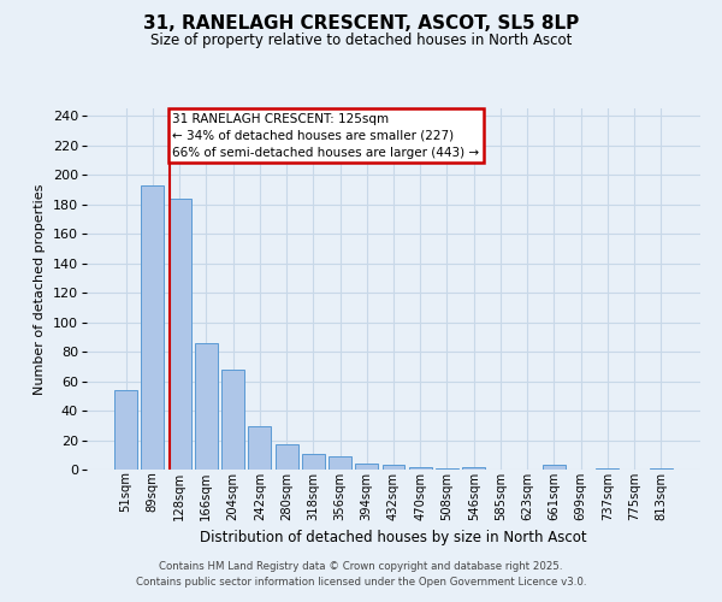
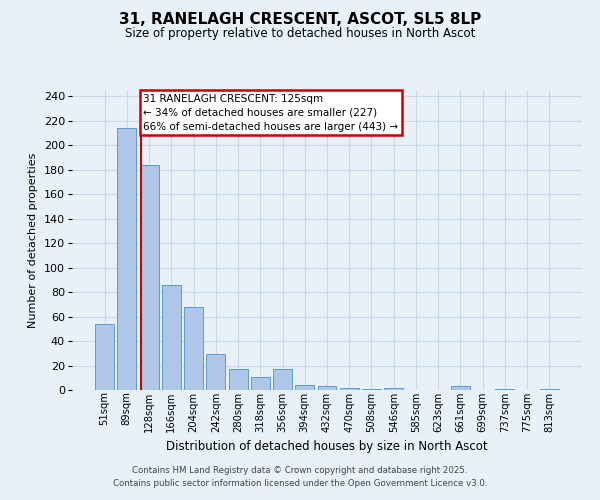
89sqm: 193 -> 214
356sqm: 9 -> 17
